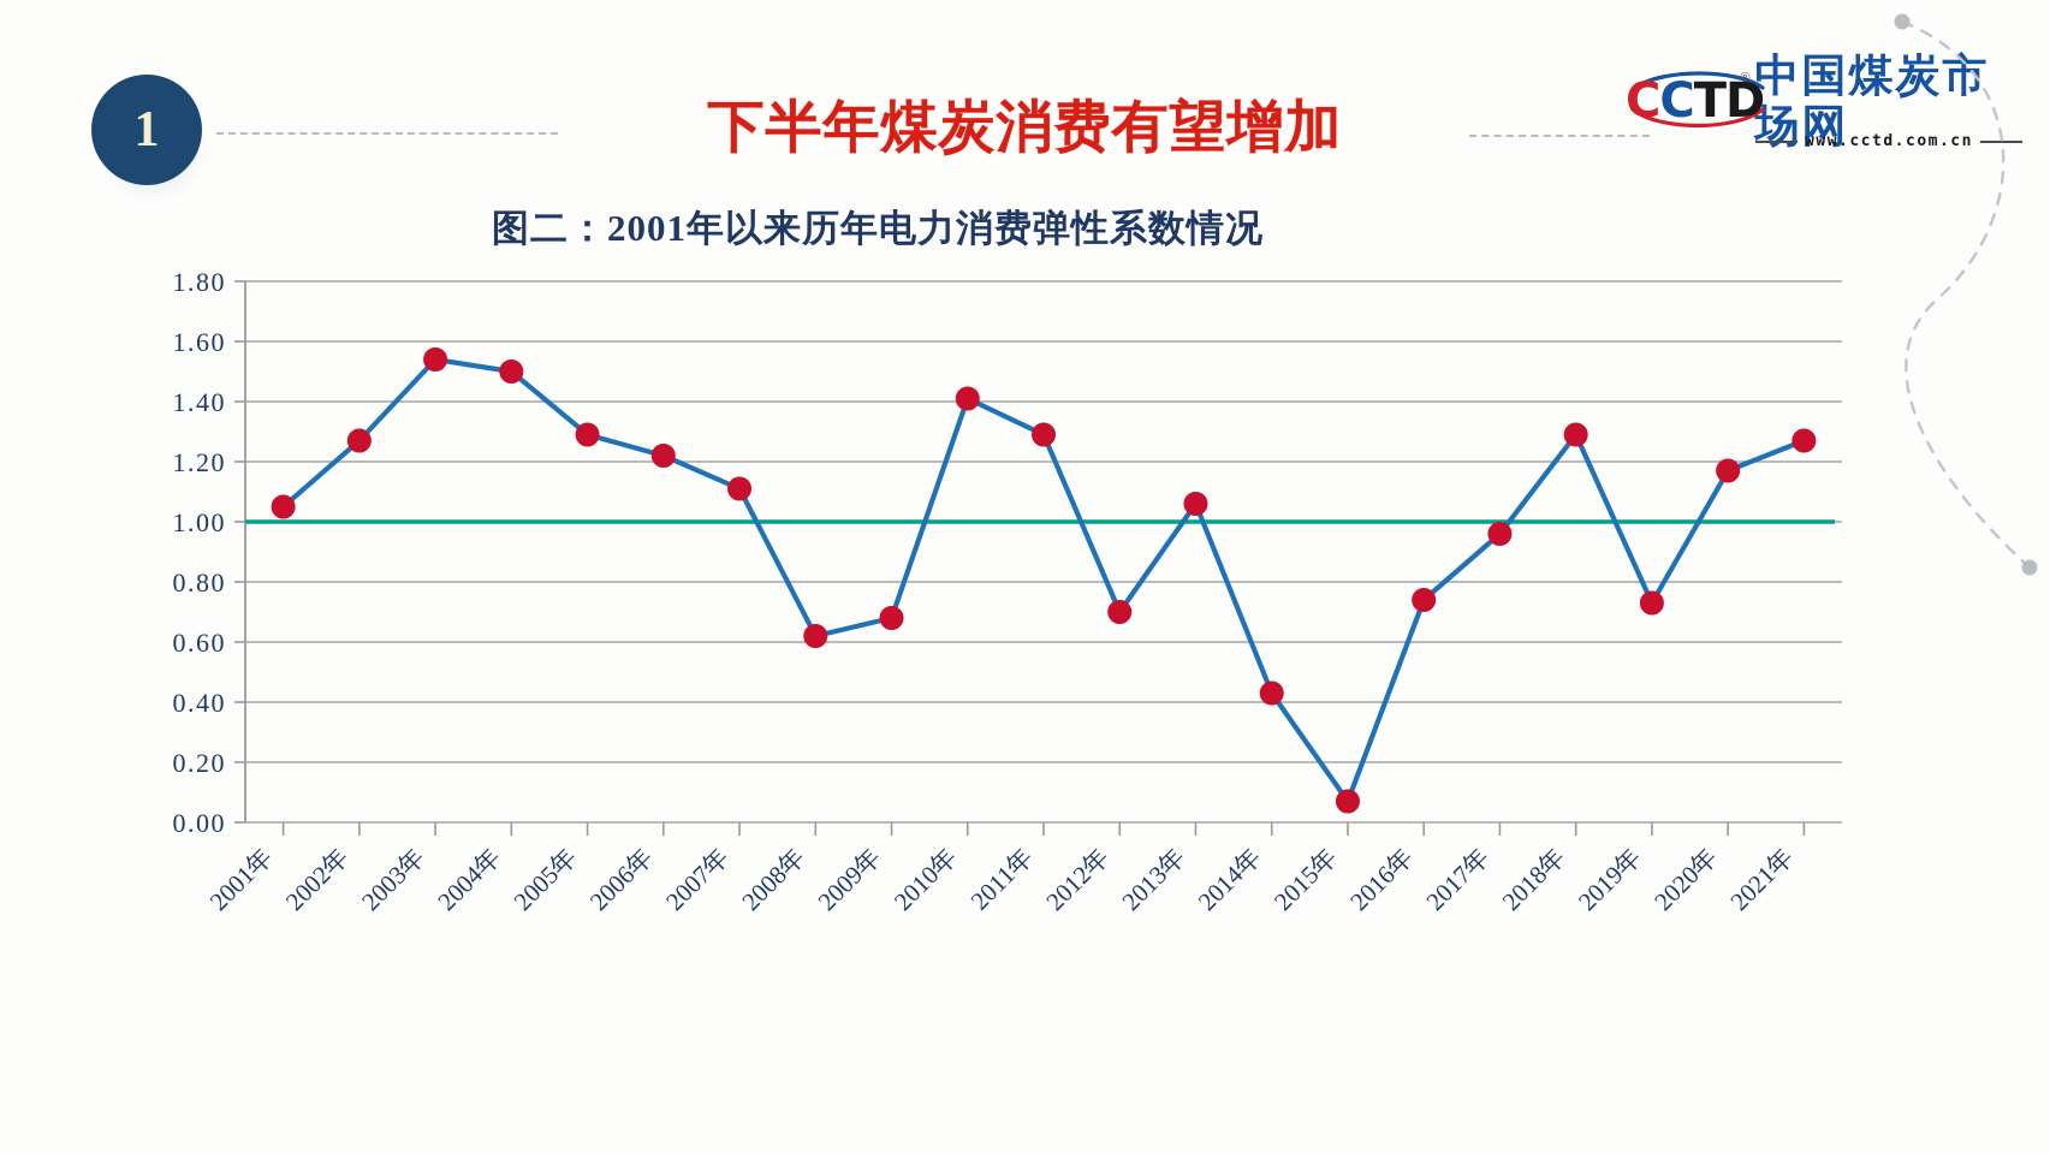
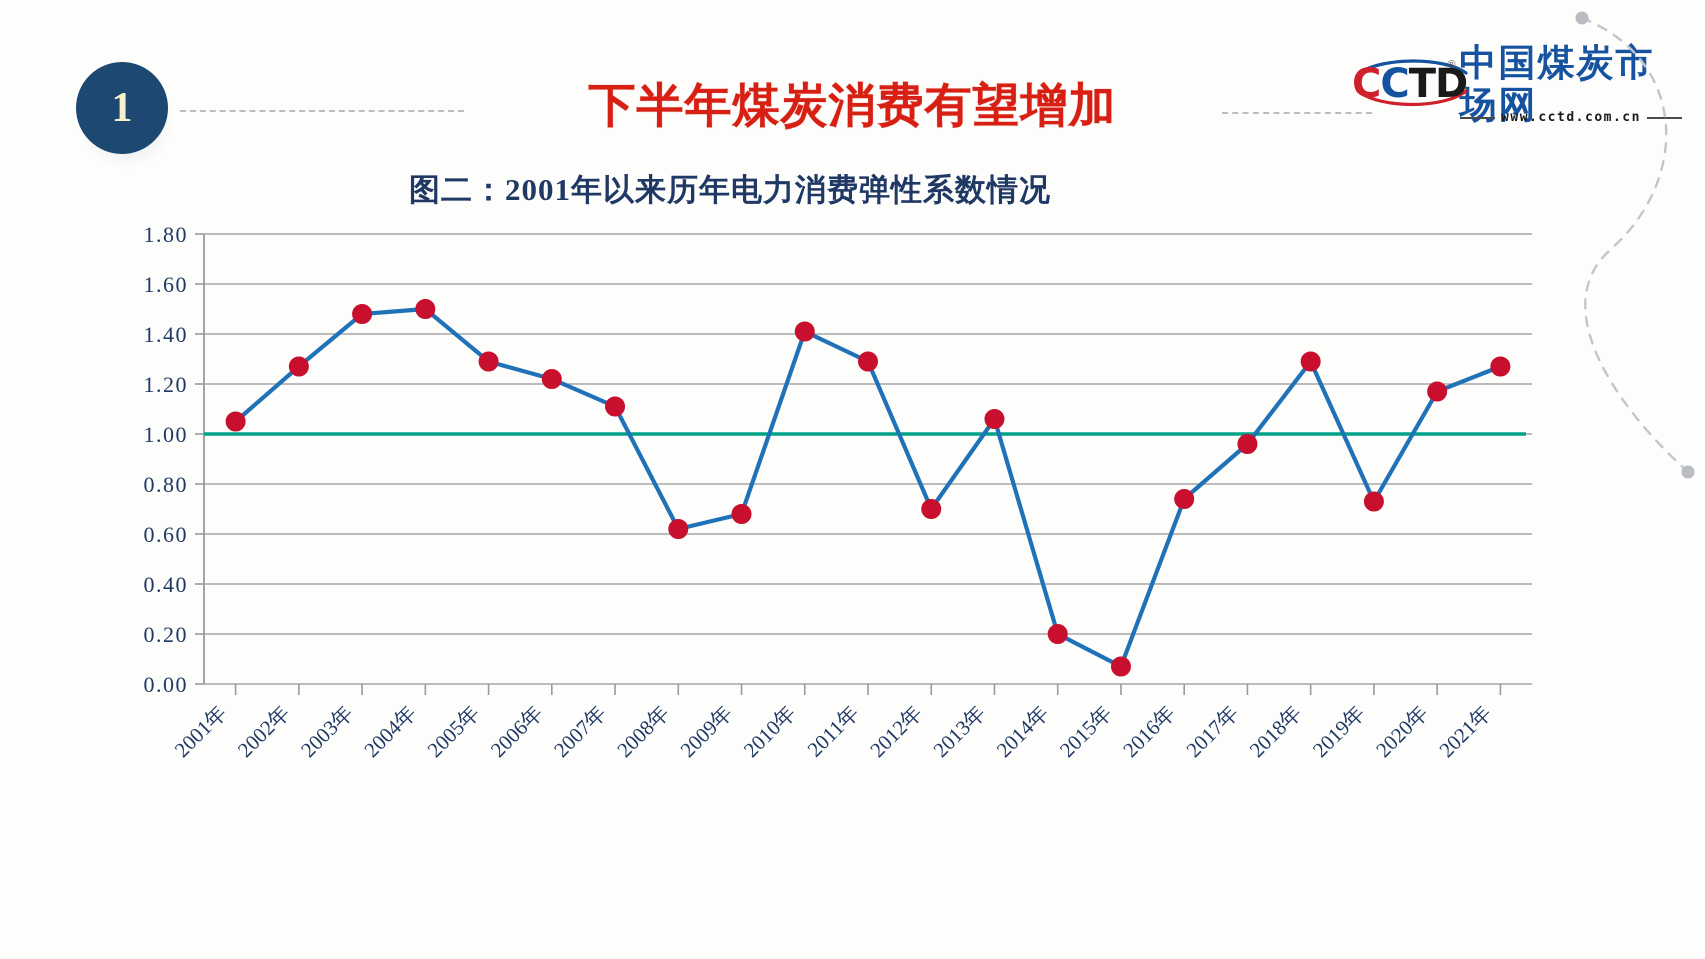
2003年: 1.54 -> 1.48
2014年: 0.43 -> 0.20
